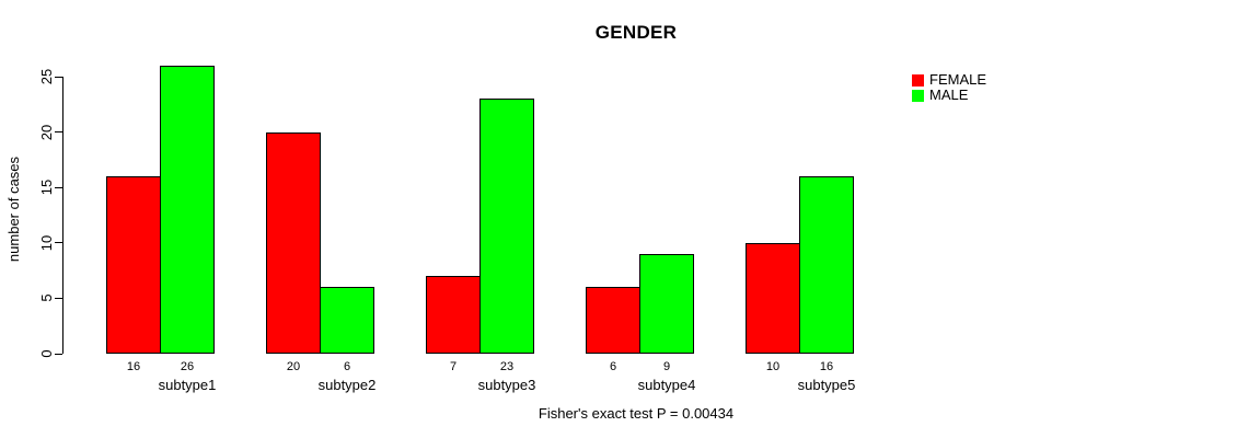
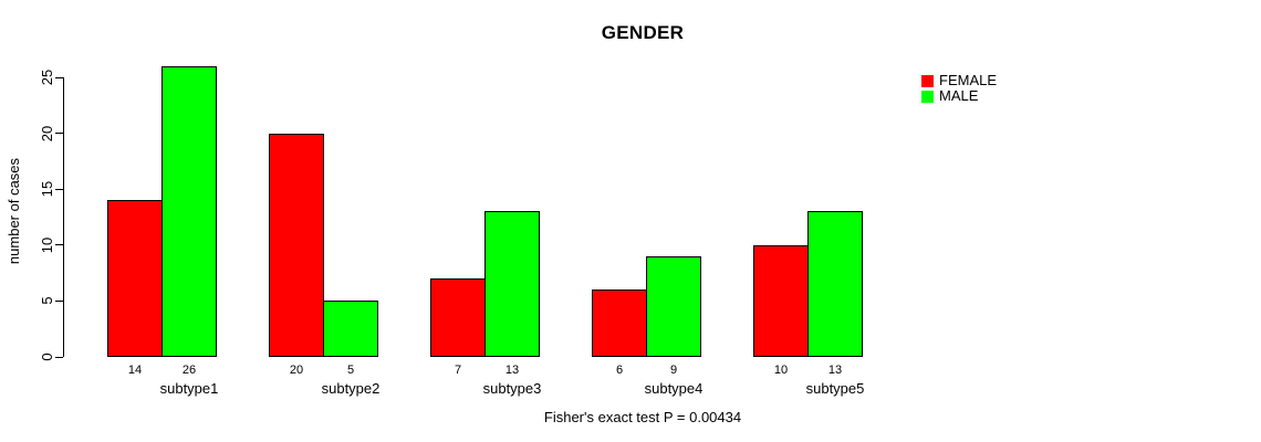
FEMALE/subtype1: 16 -> 14
MALE/subtype2: 6 -> 5
MALE/subtype3: 23 -> 13
MALE/subtype5: 16 -> 13
